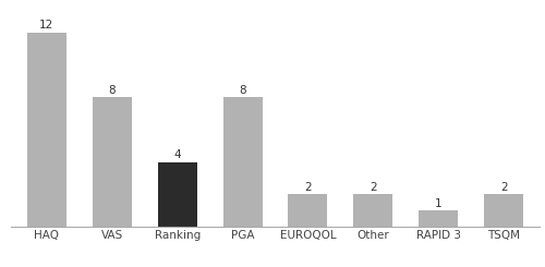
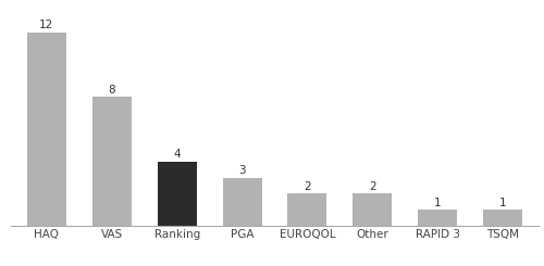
PGA: 8 -> 3
TSQM: 2 -> 1
